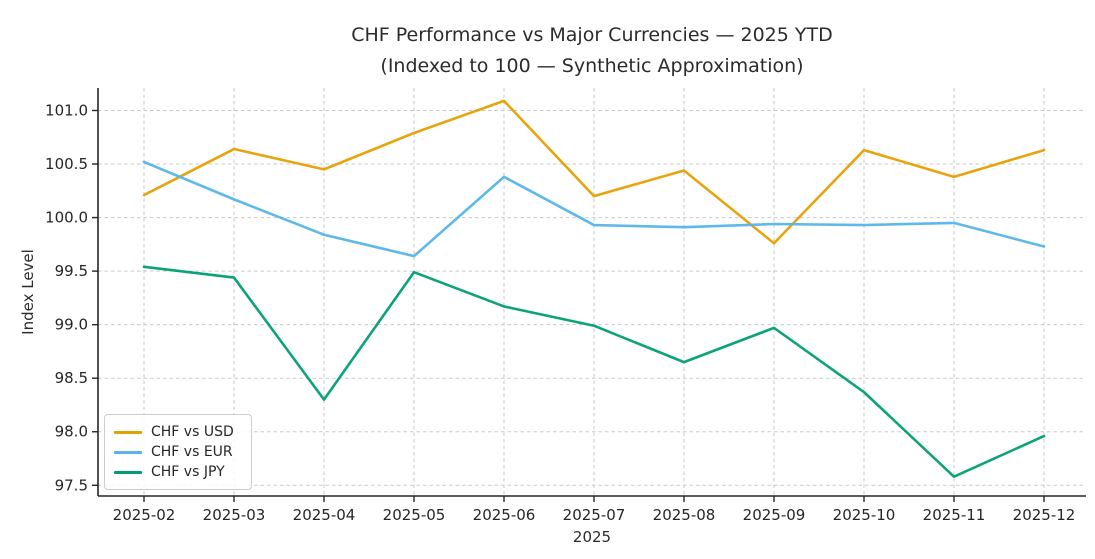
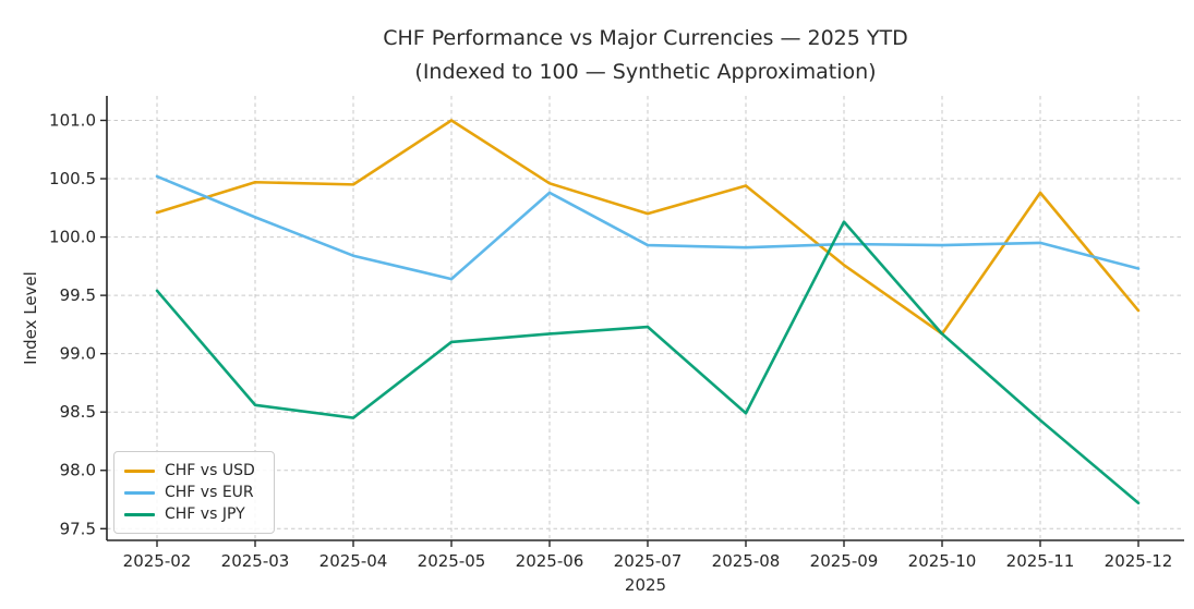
CHF vs USD/2025-03: 100.64 -> 100.47
CHF vs JPY/2025-03: 99.44 -> 98.56
CHF vs JPY/2025-04: 98.30 -> 98.45
CHF vs USD/2025-05: 100.79 -> 101.00
CHF vs JPY/2025-05: 99.49 -> 99.10
CHF vs USD/2025-06: 101.09 -> 100.46
CHF vs JPY/2025-07: 98.99 -> 99.23
CHF vs JPY/2025-08: 98.65 -> 98.49
CHF vs JPY/2025-09: 98.97 -> 100.13
CHF vs USD/2025-10: 100.63 -> 99.17
CHF vs JPY/2025-10: 98.37 -> 99.17
CHF vs JPY/2025-11: 97.58 -> 98.43
CHF vs USD/2025-12: 100.63 -> 99.37
CHF vs JPY/2025-12: 97.96 -> 97.72
